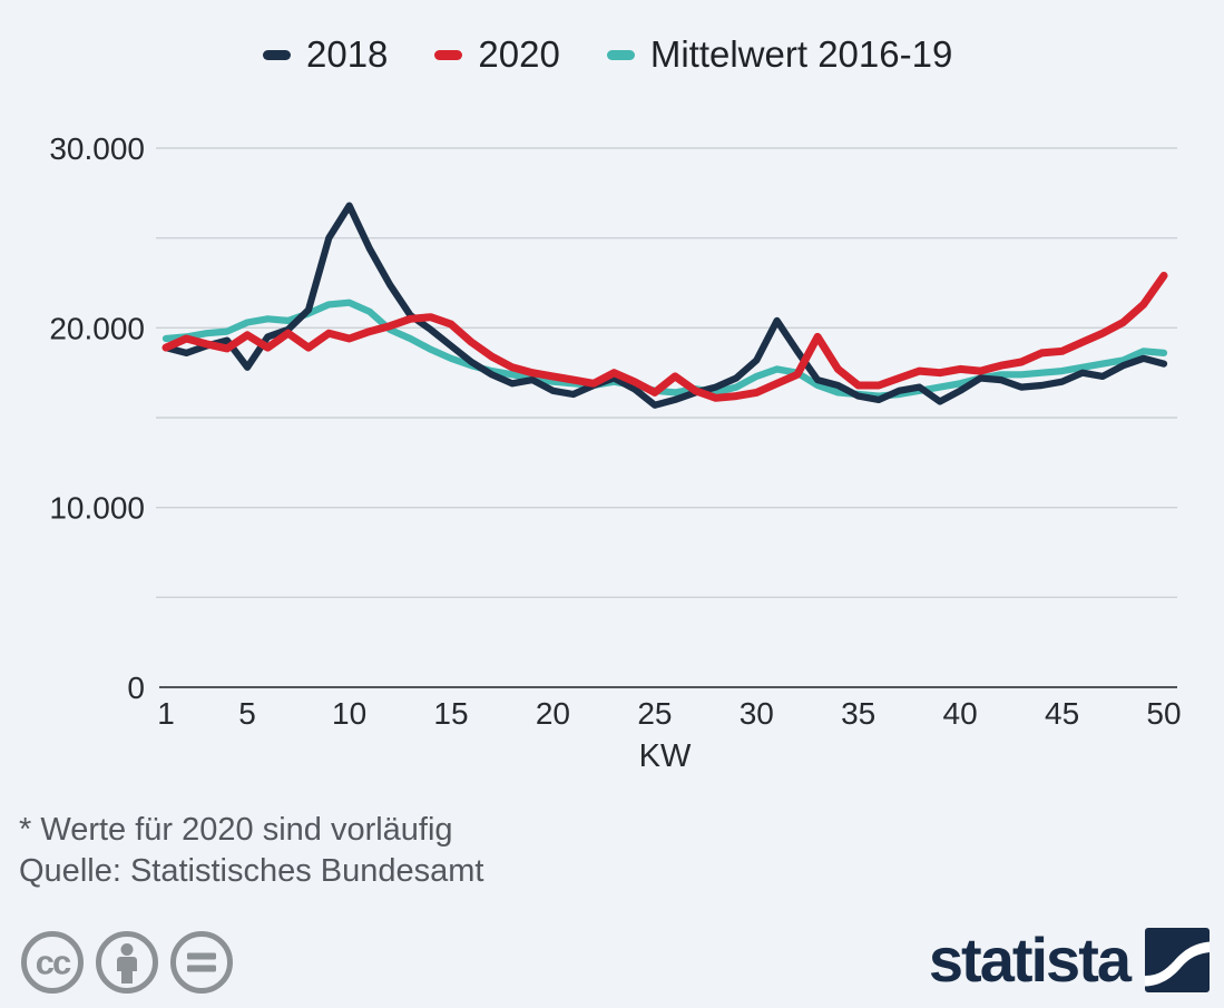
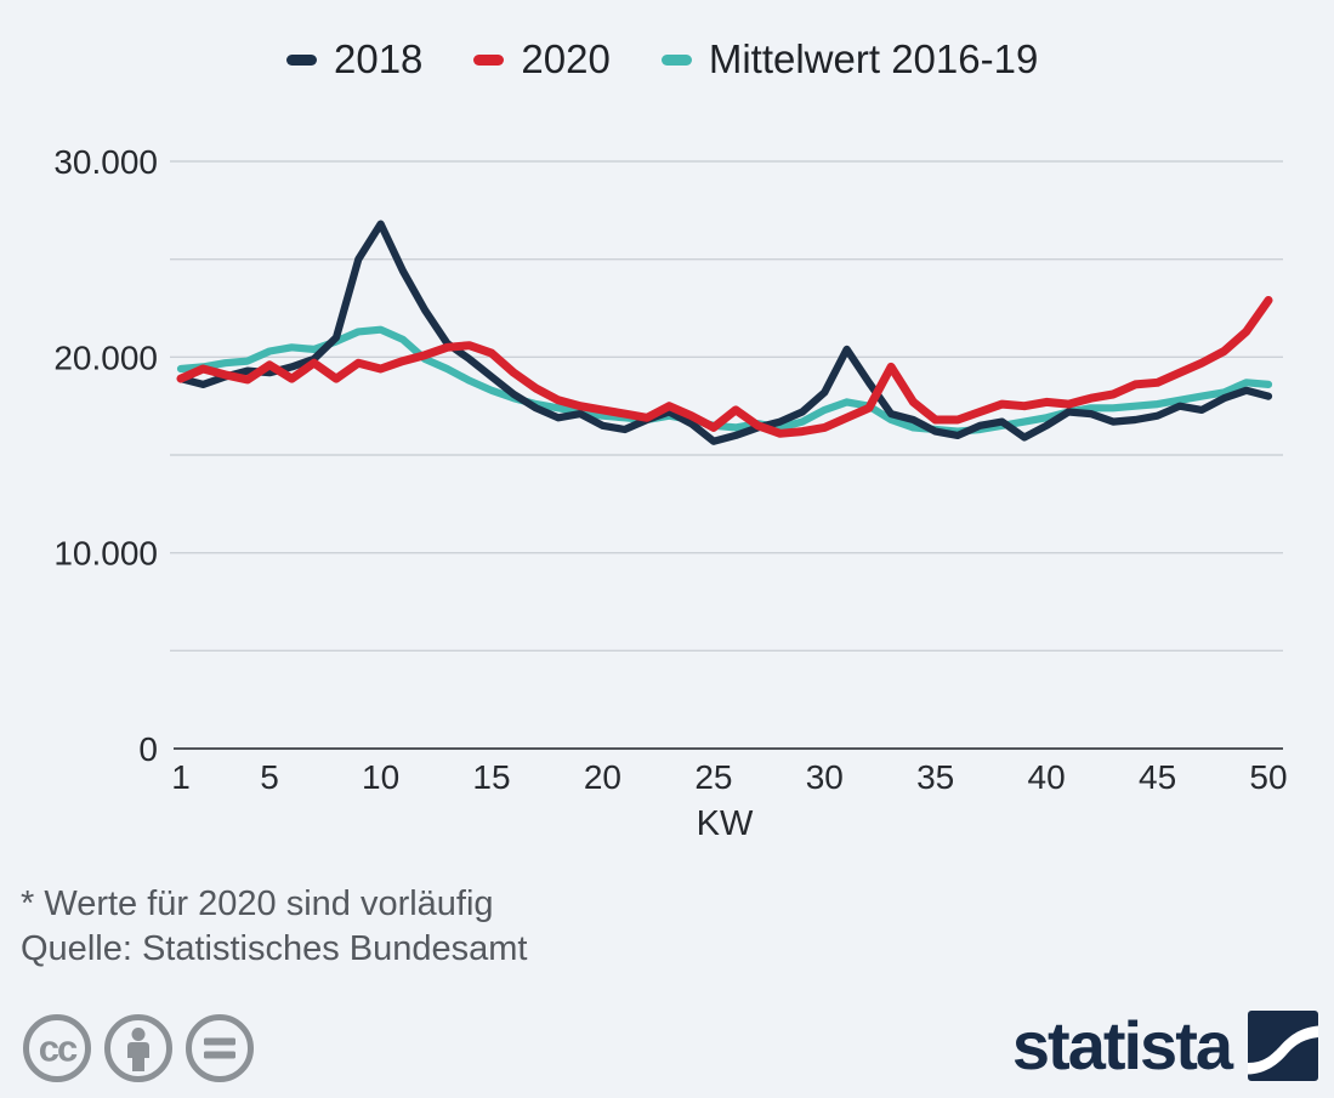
2018/5: 17800 -> 19200
